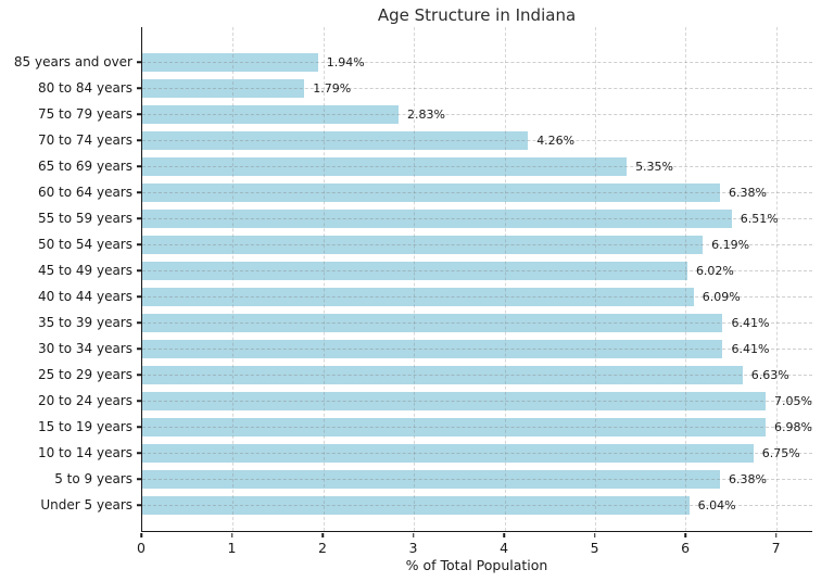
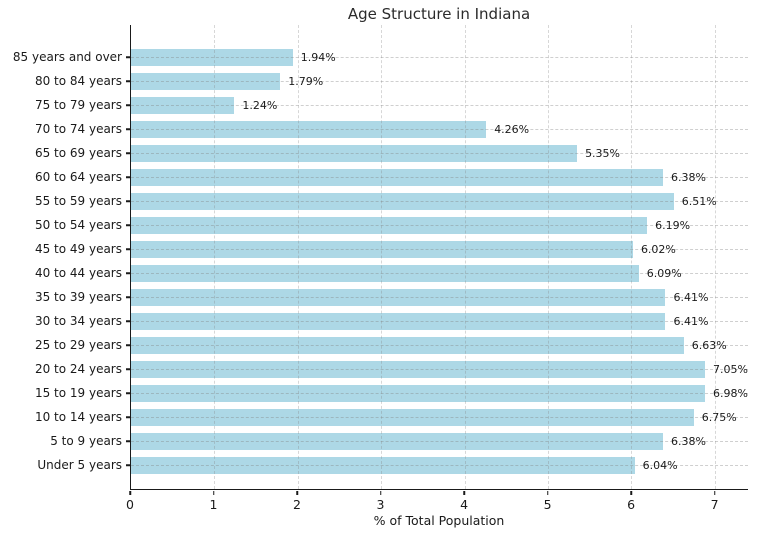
75 to 79 years: 2.83% -> 1.24%
